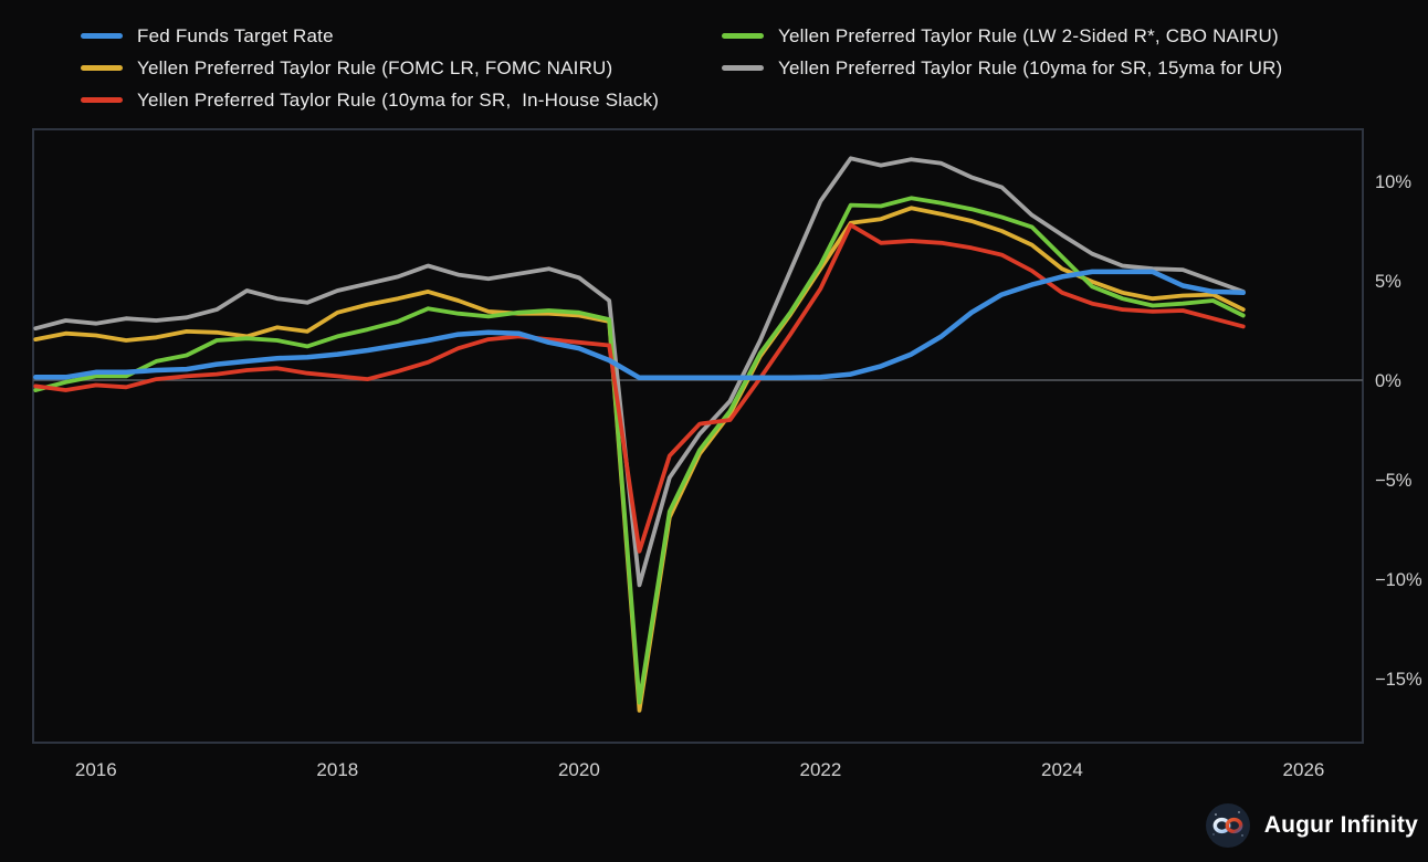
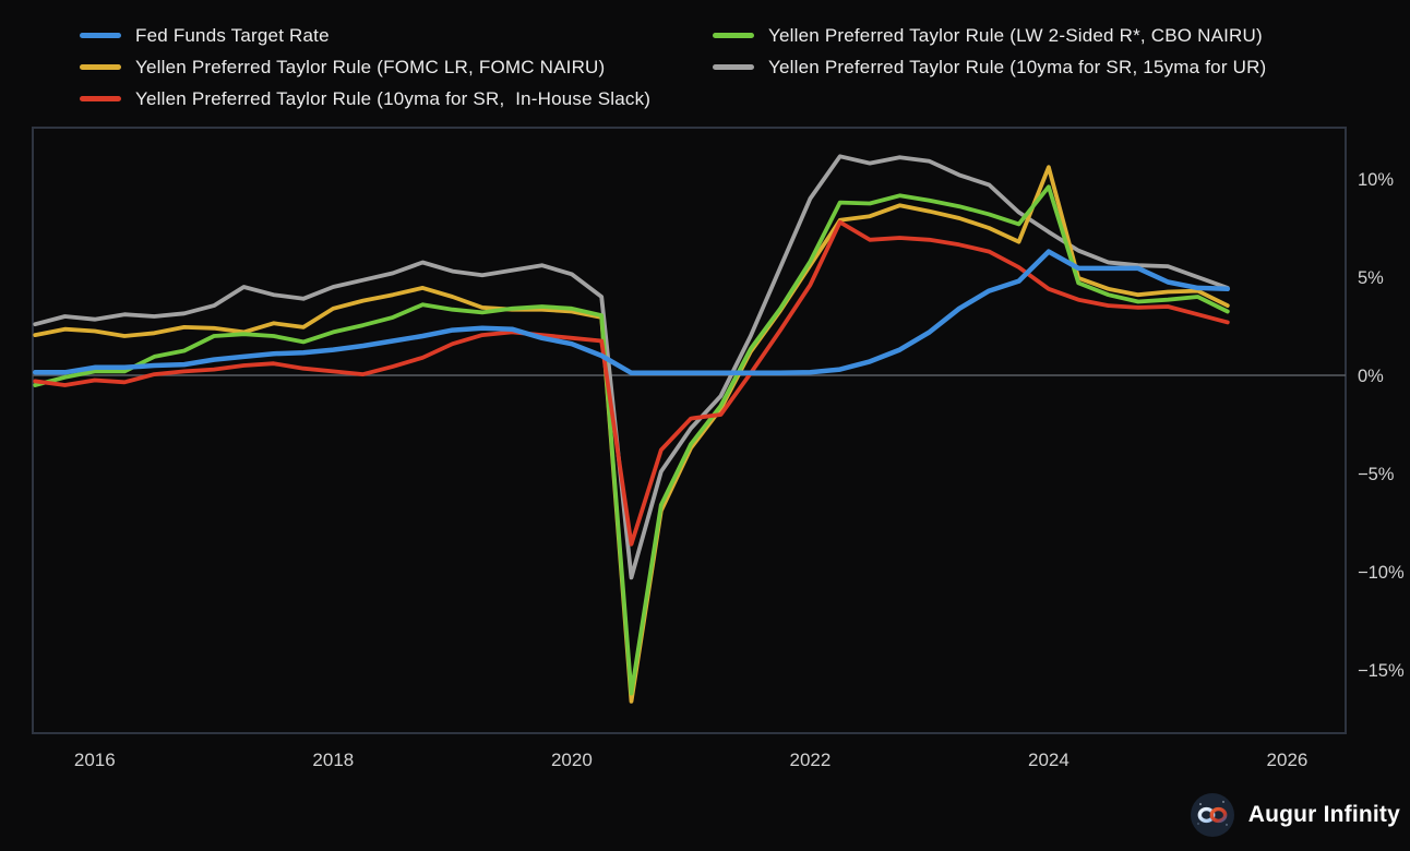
Fed Funds Target Rate/2024: 5.2% -> 6.3%
Yellen Preferred Taylor Rule (FOMC LR, FOMC NAIRU)/2024: 5.6% -> 10.6%
Yellen Preferred Taylor Rule (LW 2-Sided R*, CBO NAIRU)/2024: 6.2% -> 9.6%
